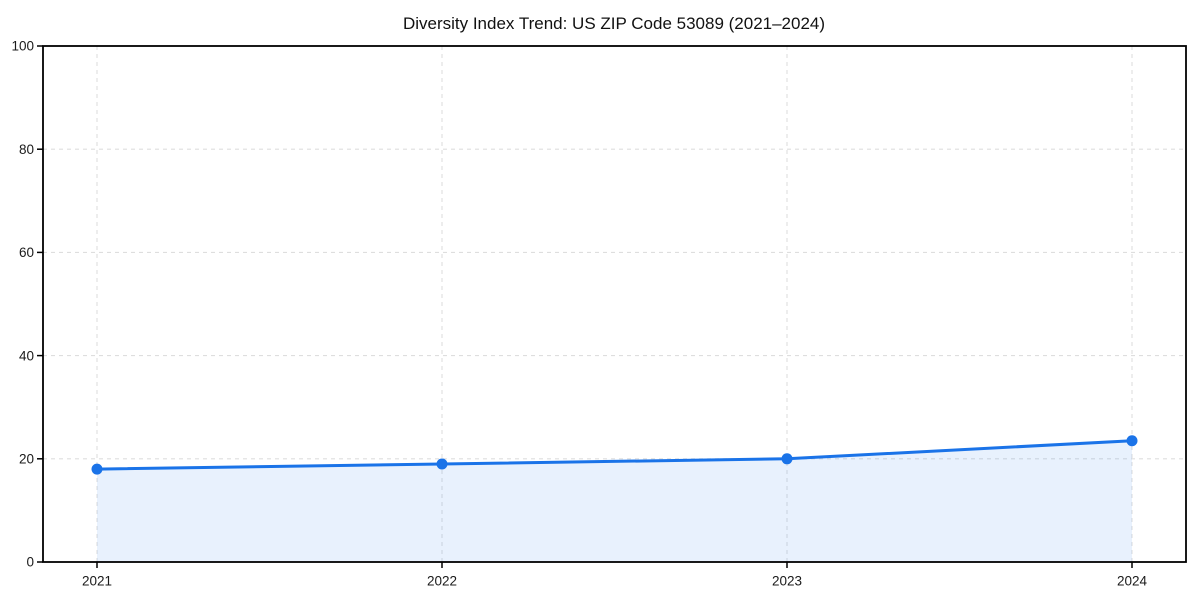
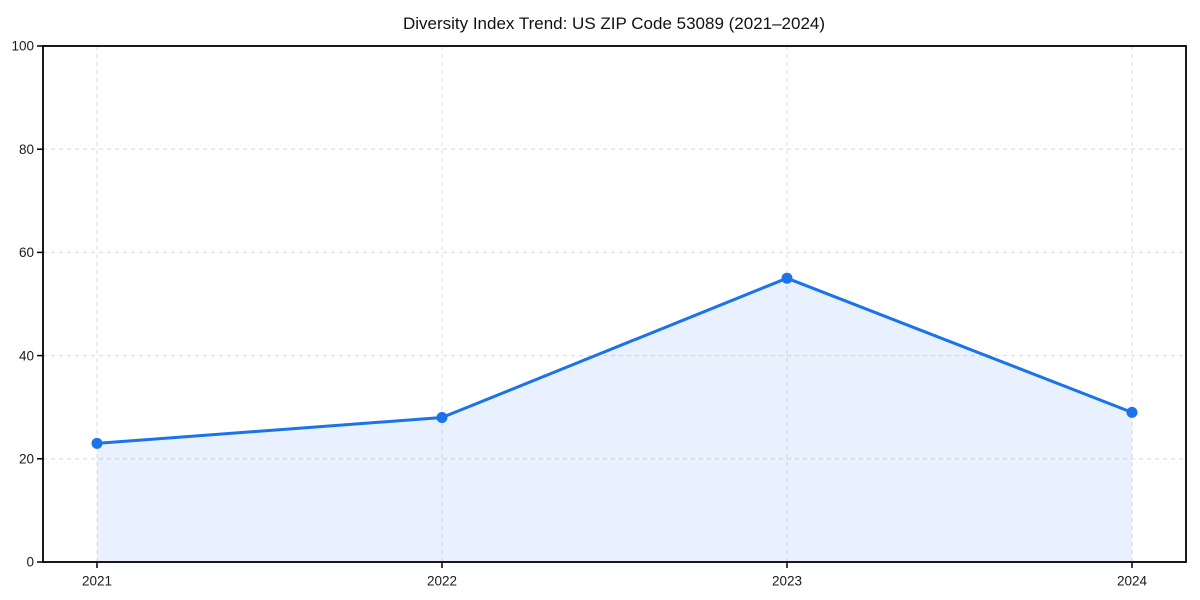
2021: 18 -> 23
2022: 19 -> 28
2023: 20 -> 55
2024: 24 -> 29
